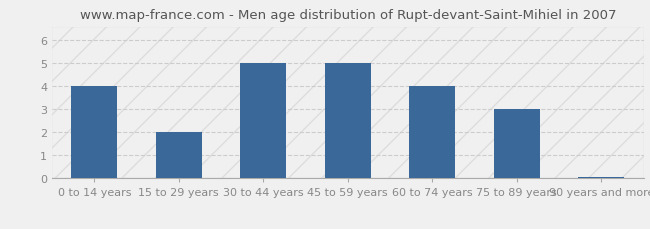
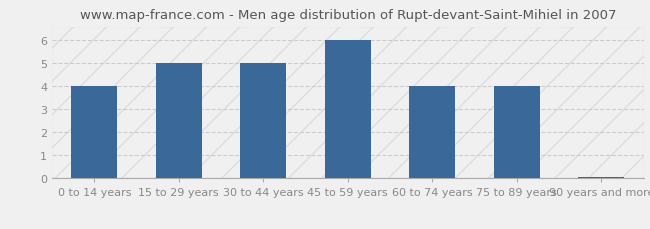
15 to 29 years: 2.00 -> 5.00
45 to 59 years: 5.00 -> 6.00
75 to 89 years: 3.00 -> 4.00
